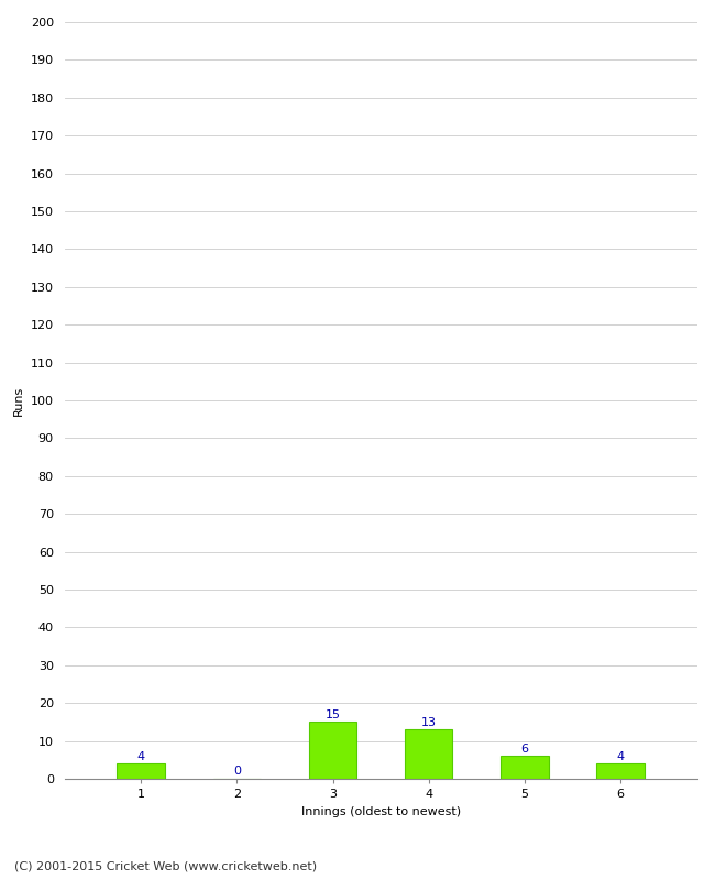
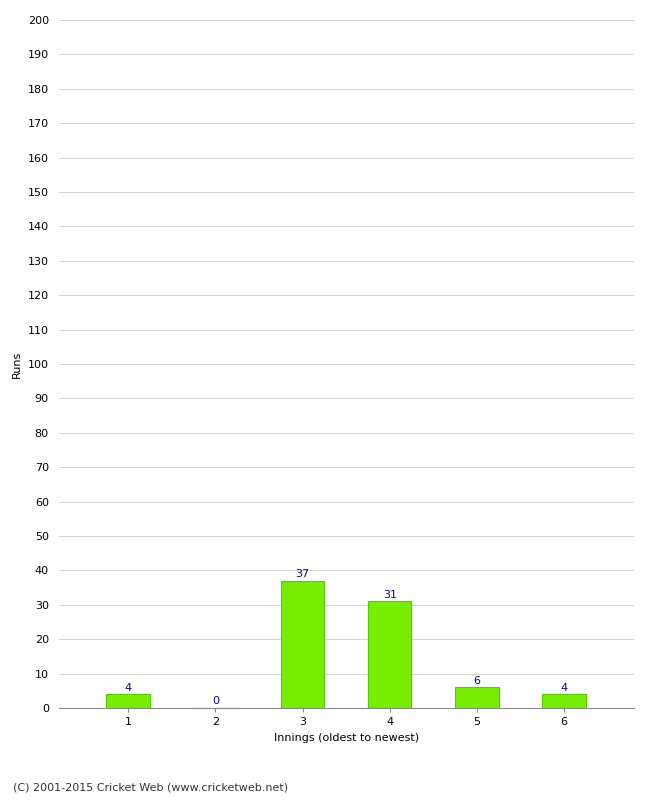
3: 15 -> 37
4: 13 -> 31
